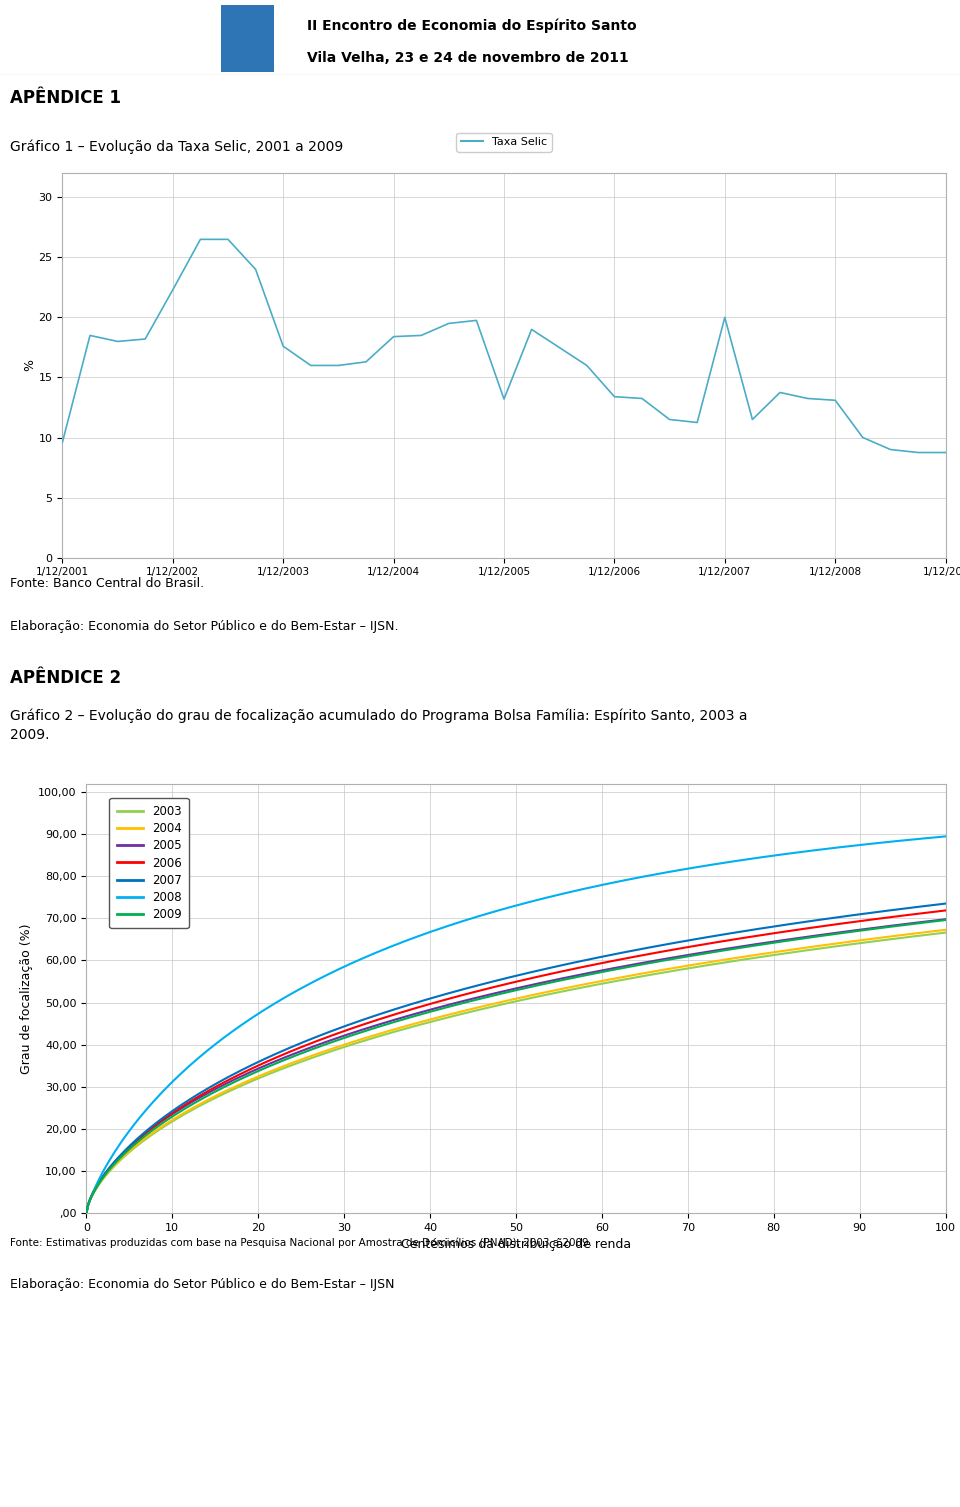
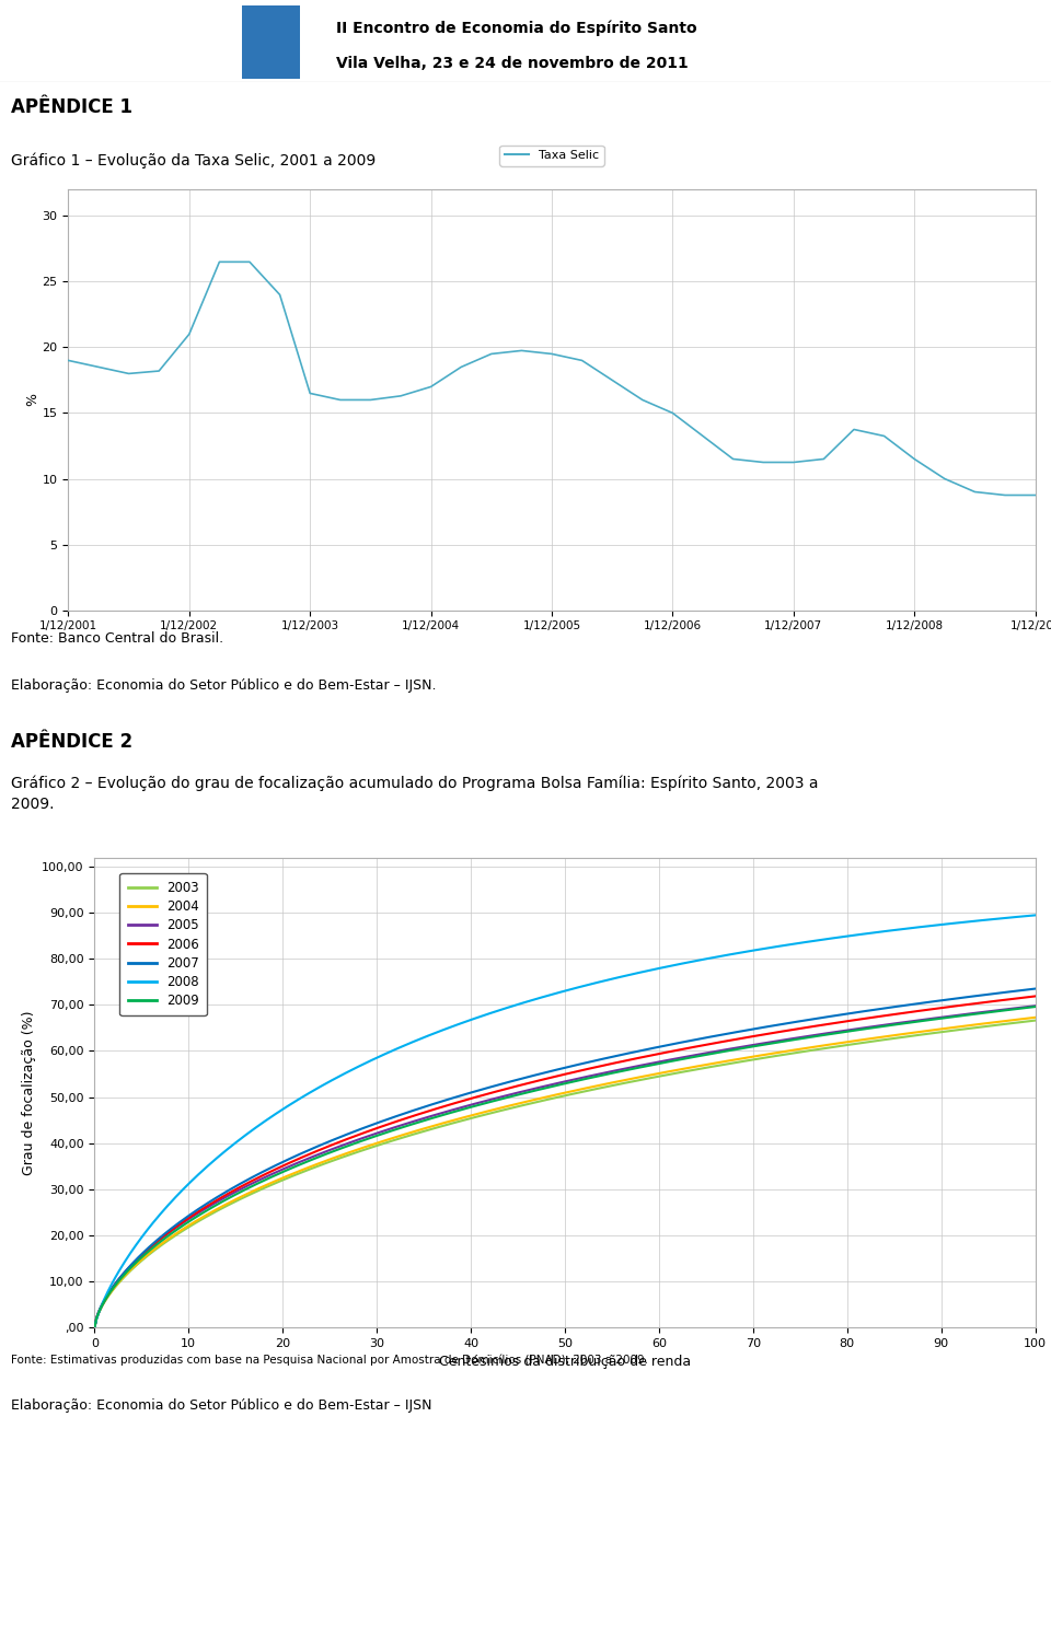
1/12/2001: 9.6 -> 19.0
1/12/2002: 22.3 -> 21.0
1/12/2003: 17.6 -> 16.5
1/12/2004: 18.4 -> 17.0
1/12/2005: 13.2 -> 19.5
1/12/2006: 13.4 -> 15.0
1/12/2007: 20.0 -> 11.2
1/12/2008: 13.1 -> 11.5
